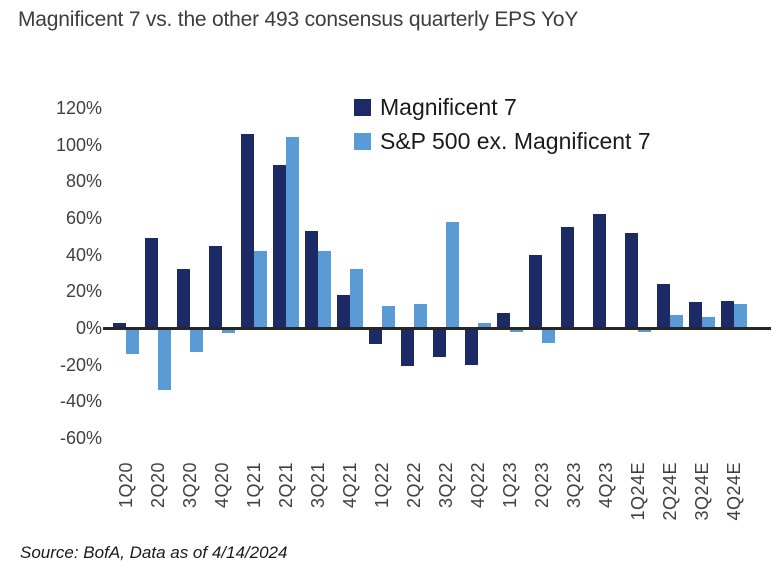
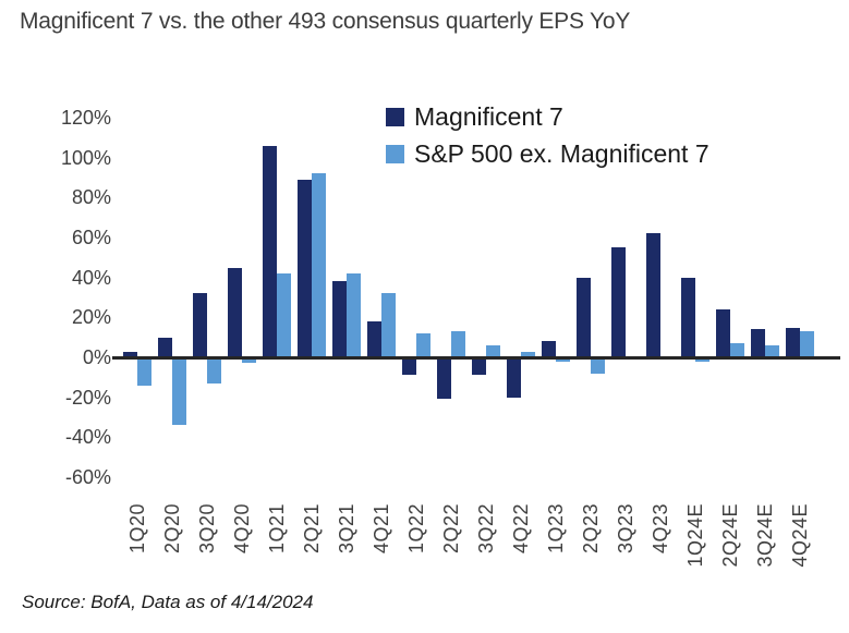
Magnificent 7/2Q20: 49% -> 10%
S&P 500 ex. Magnificent 7/2Q21: 104% -> 92%
Magnificent 7/3Q21: 53% -> 38%
Magnificent 7/3Q22: -16% -> -9%
S&P 500 ex. Magnificent 7/3Q22: 58% -> 6%
Magnificent 7/1Q24E: 52% -> 40%
